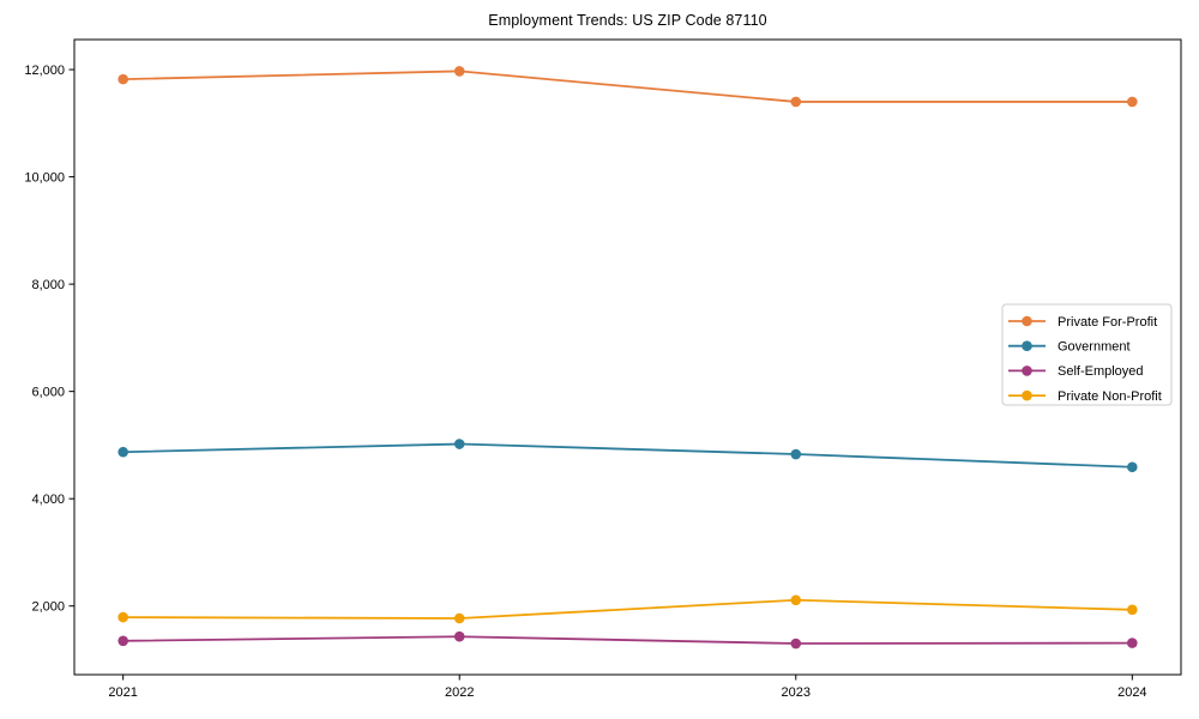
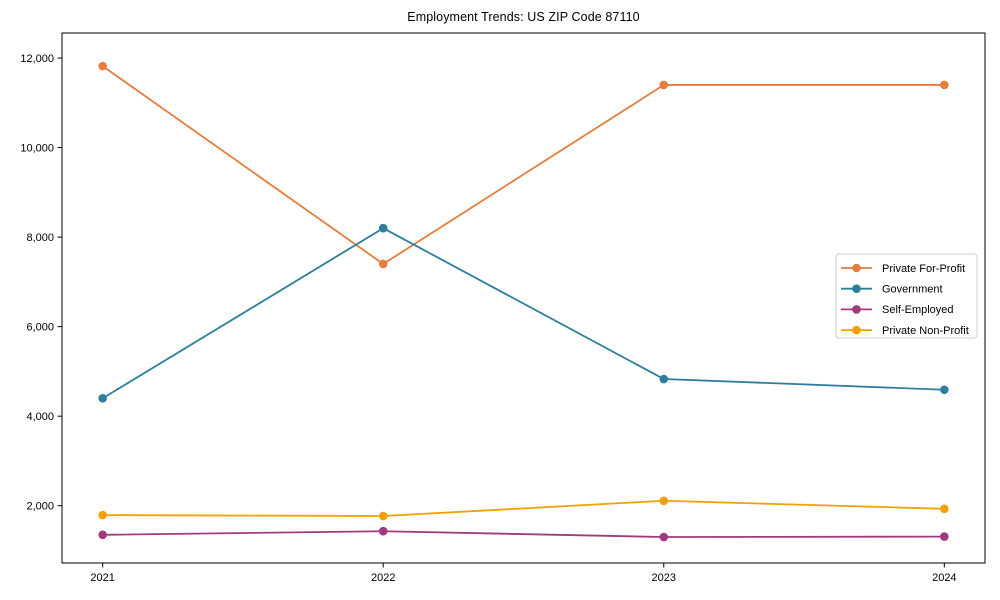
Government/2021: 4900 -> 4400
Private For-Profit/2022: 12000 -> 7400
Government/2022: 5000 -> 8200
